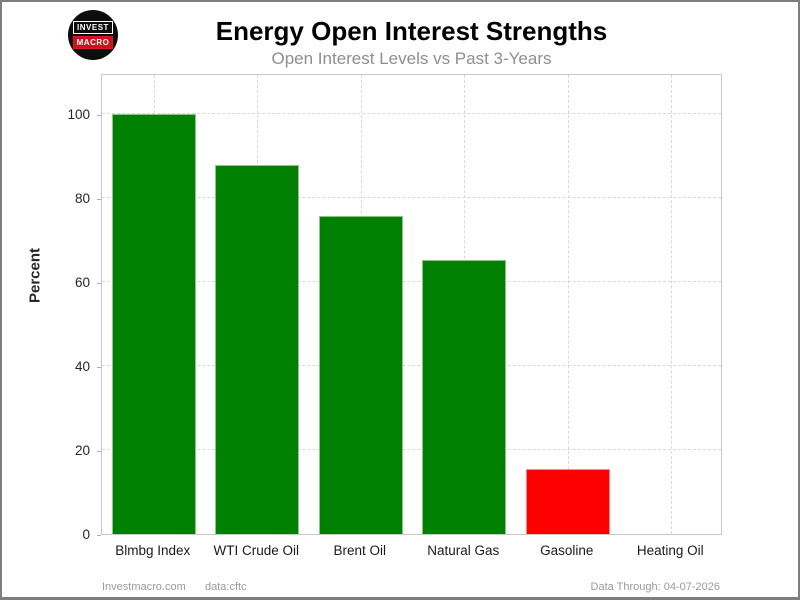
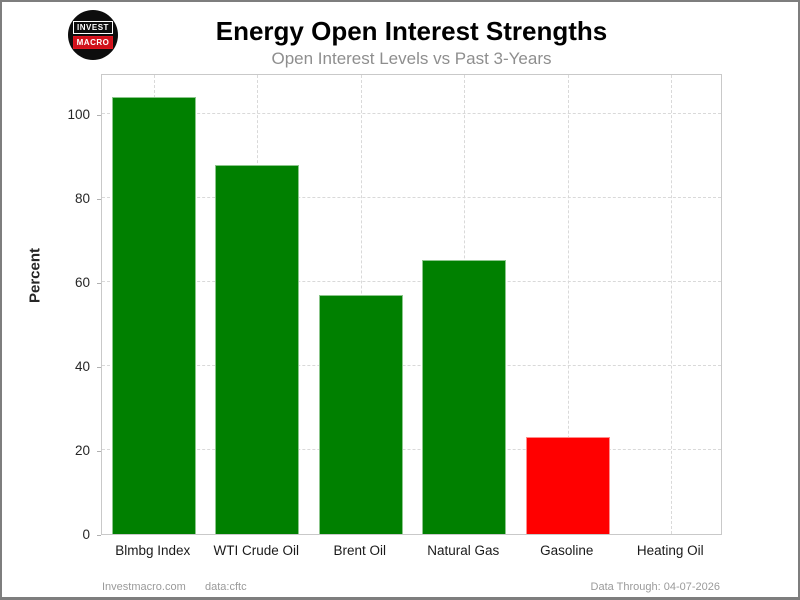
Blmbg Index: 100 -> 104
Brent Oil: 76 -> 57
Gasoline: 16 -> 23
